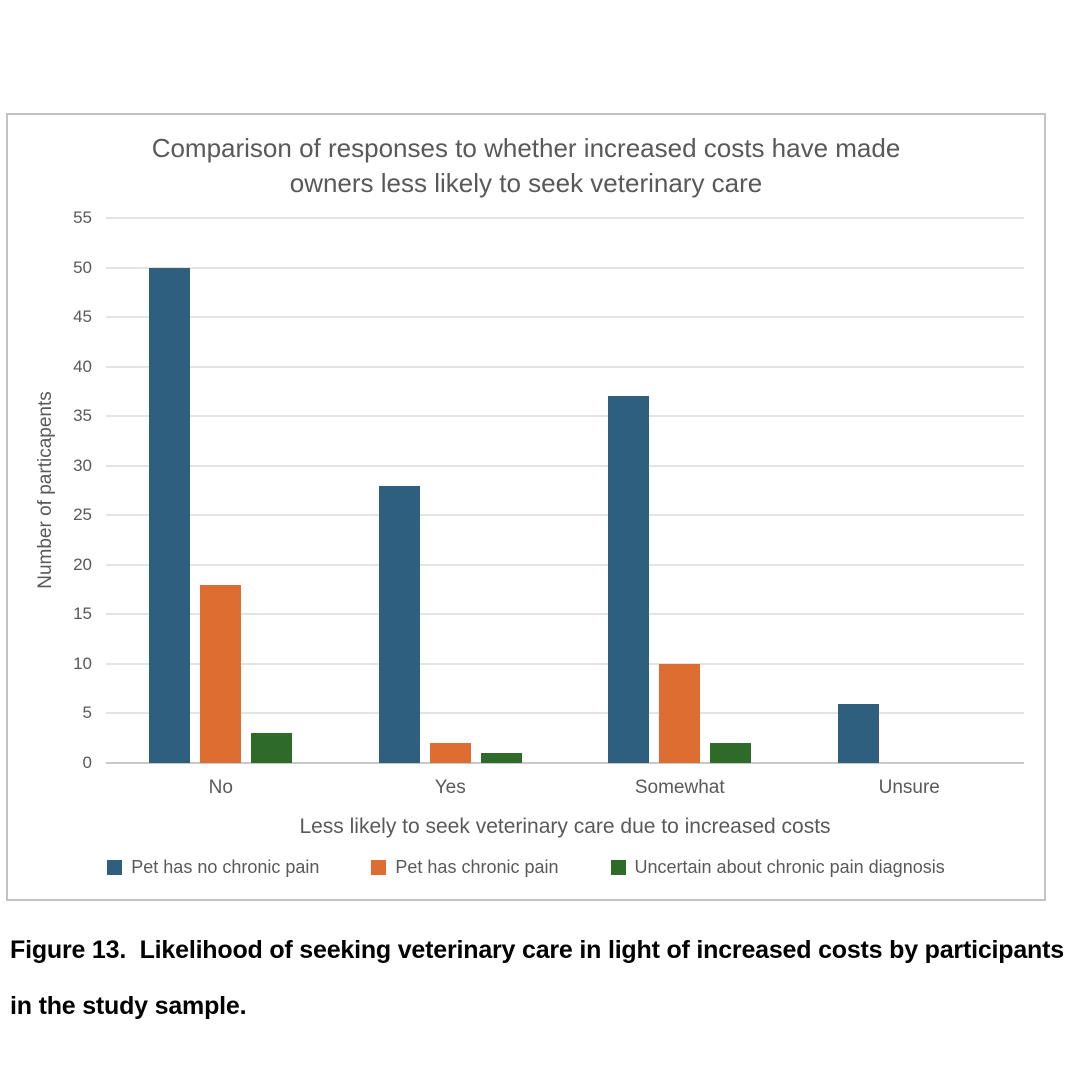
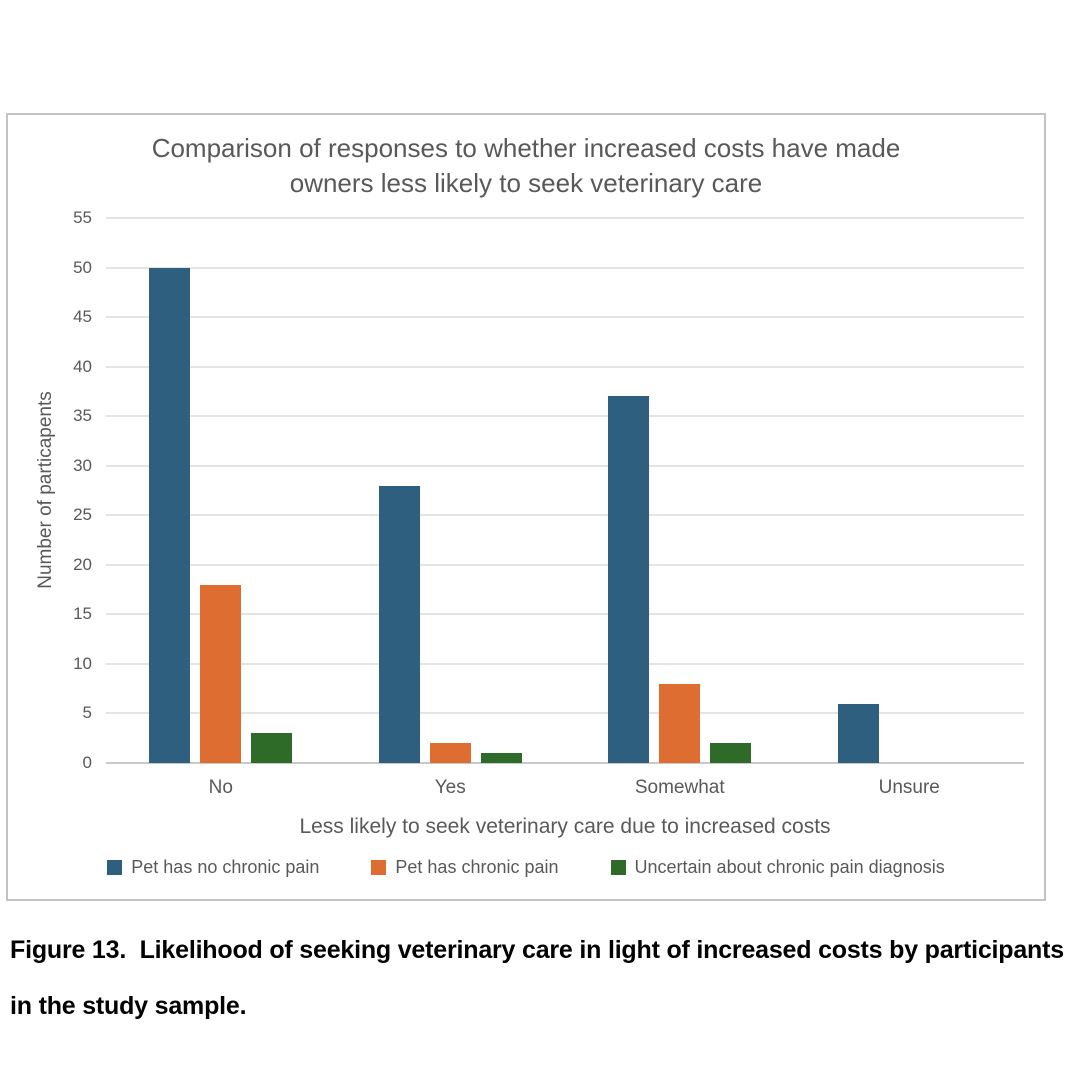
Pet has chronic pain/Somewhat: 10 -> 8
